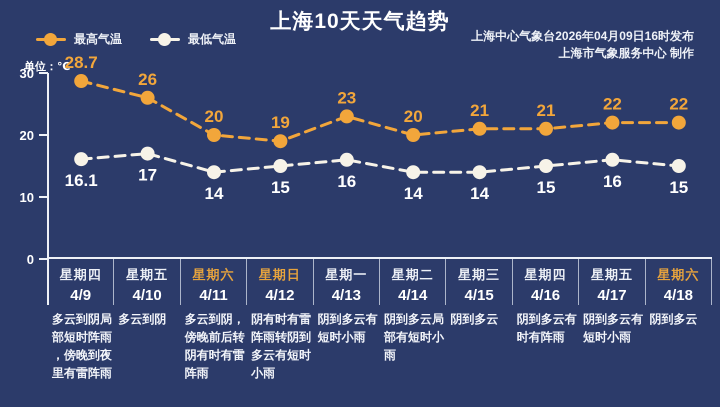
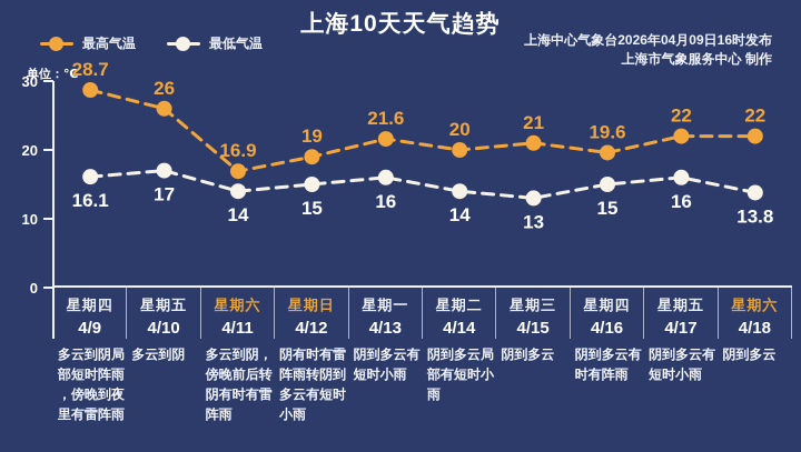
最高气温/4/11: 20 -> 16.9
最高气温/4/13: 23 -> 21.6
最低气温/4/15: 14 -> 13
最高气温/4/16: 21 -> 19.6
最低气温/4/18: 15 -> 13.8
